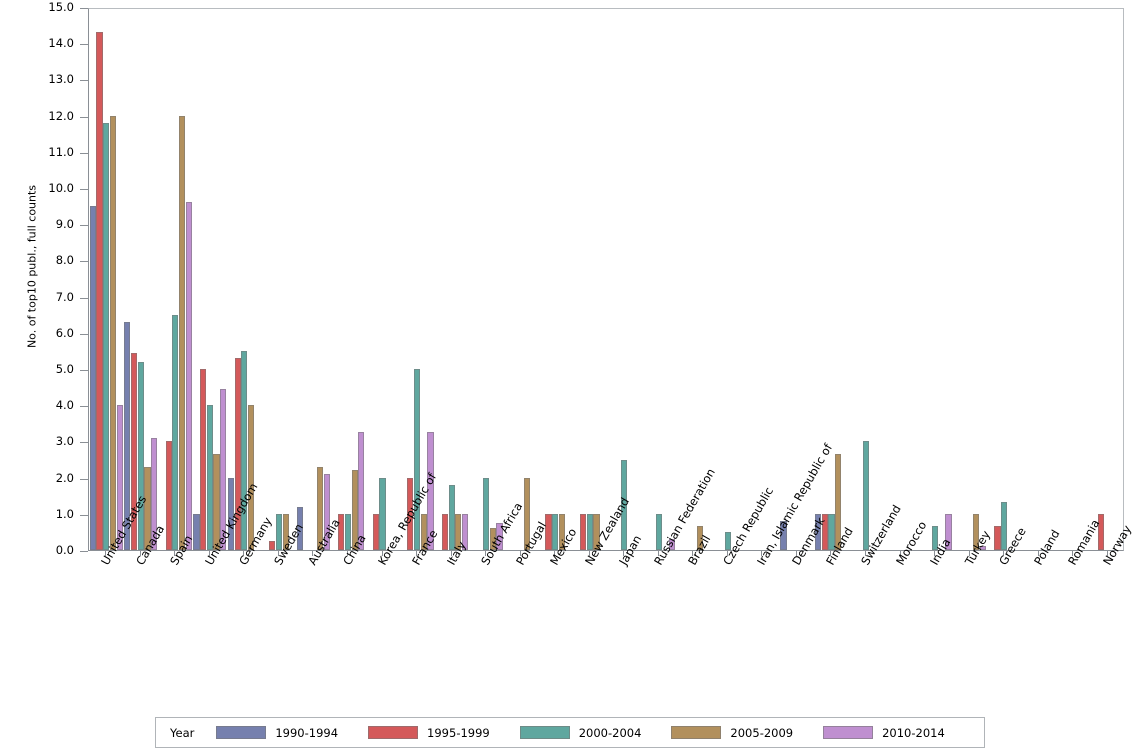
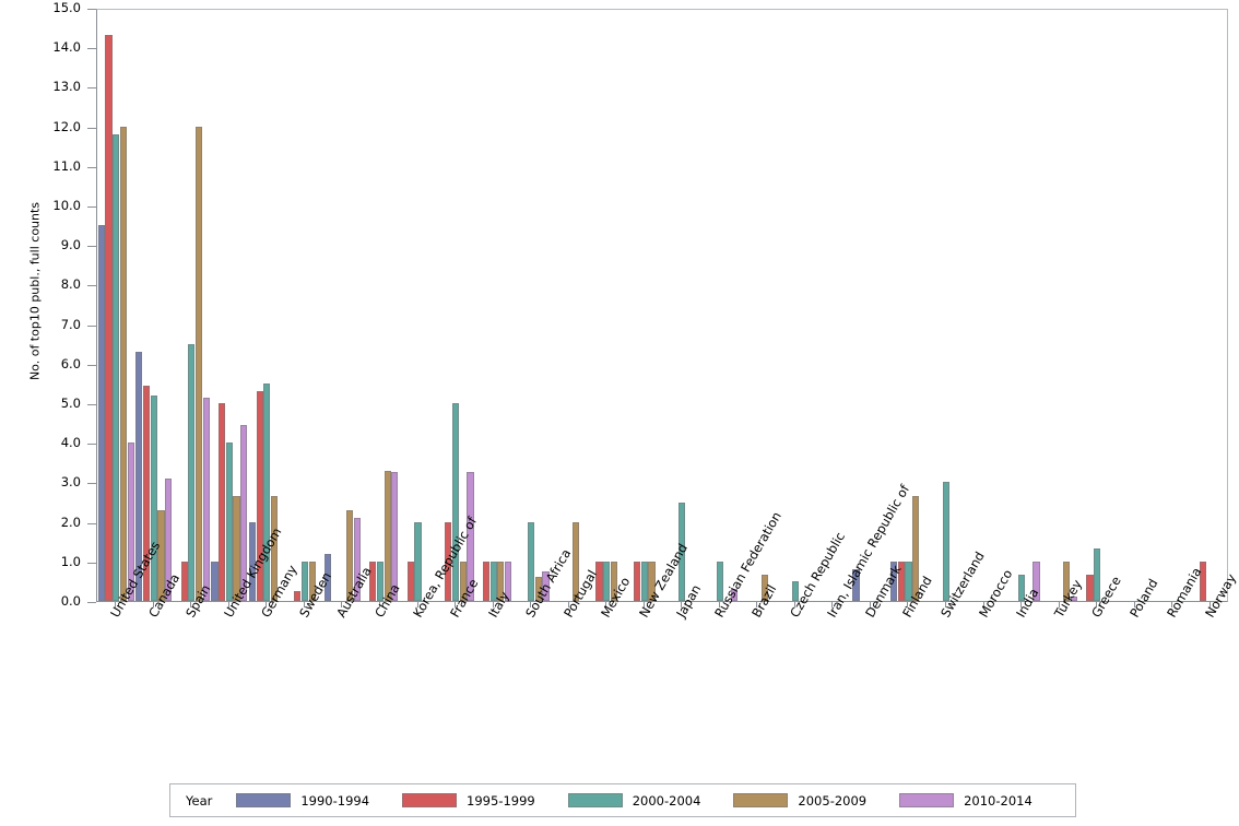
1995-1999/Spain: 3.0 -> 1.0
2010-2014/Spain: 9.6 -> 5.2
2005-2009/Germany: 4.0 -> 2.6
2005-2009/China: 2.2 -> 3.3
2000-2004/Italy: 1.8 -> 1.0
